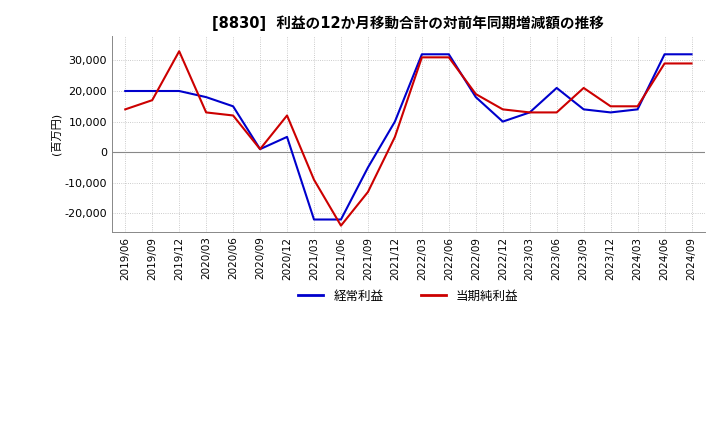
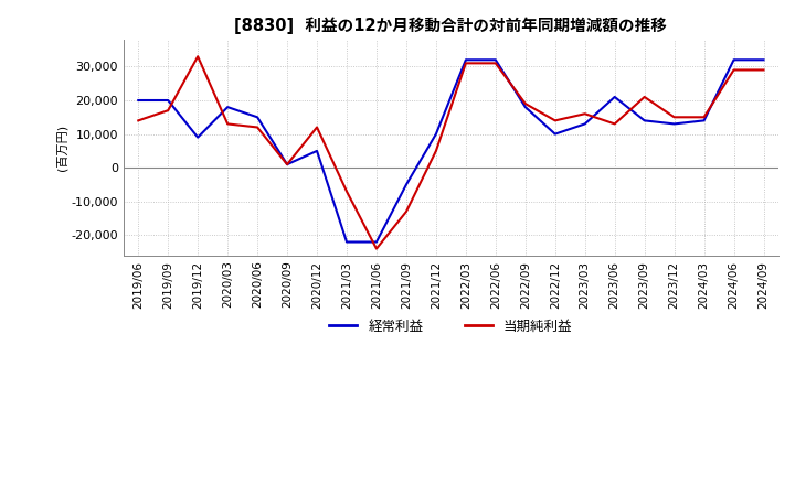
経常利益/2019/12: 20,000 -> 9,000
当期純利益/2021/03: -9,000 -> -7,000
当期純利益/2023/03: 13,000 -> 16,000
